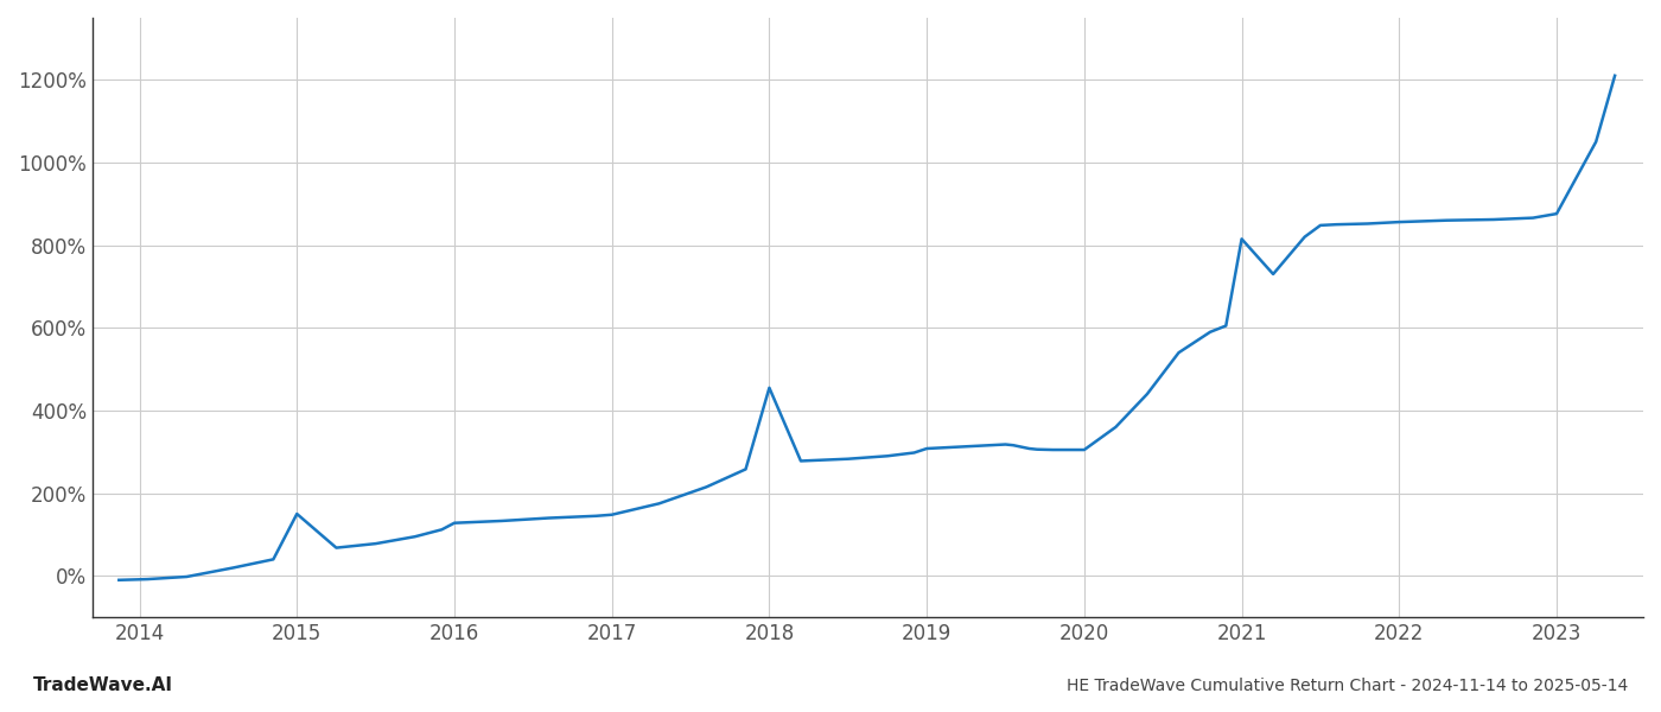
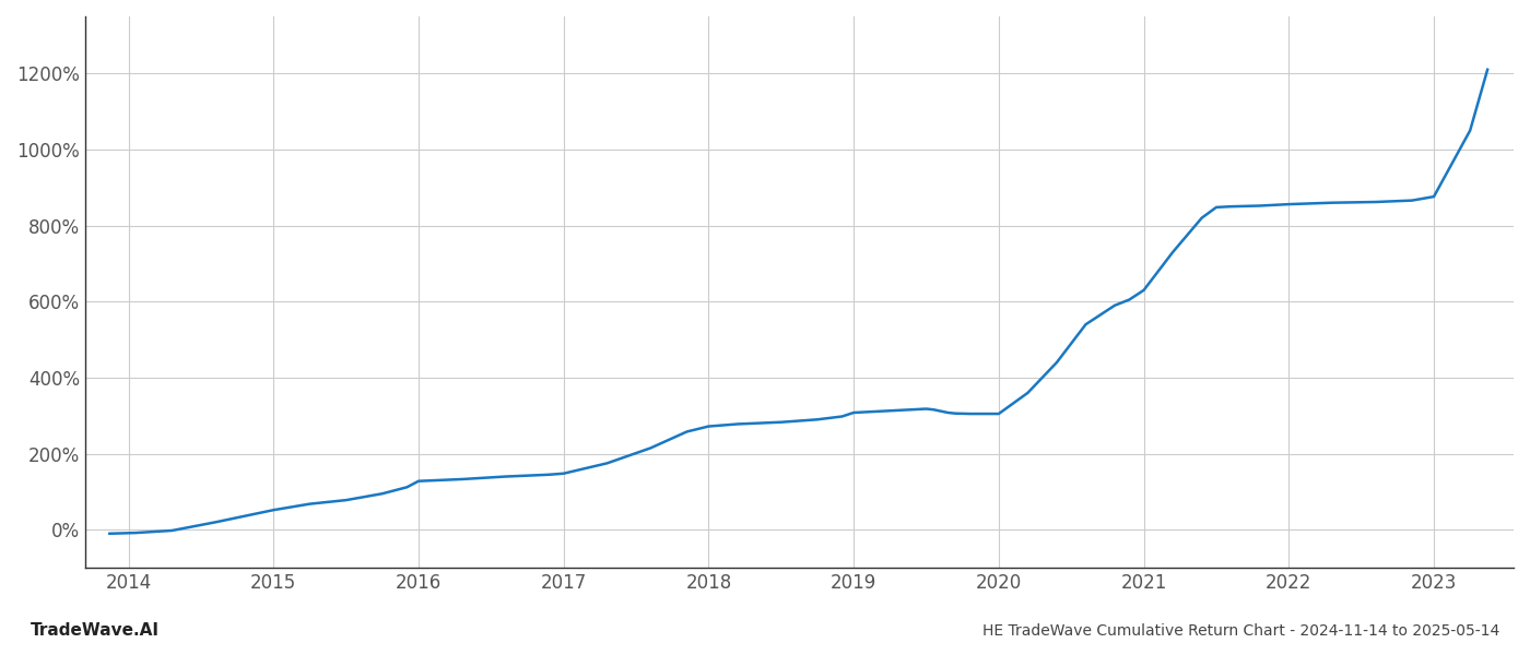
2015: 150% -> 52%
2018: 455% -> 272%
2021: 815% -> 630%
